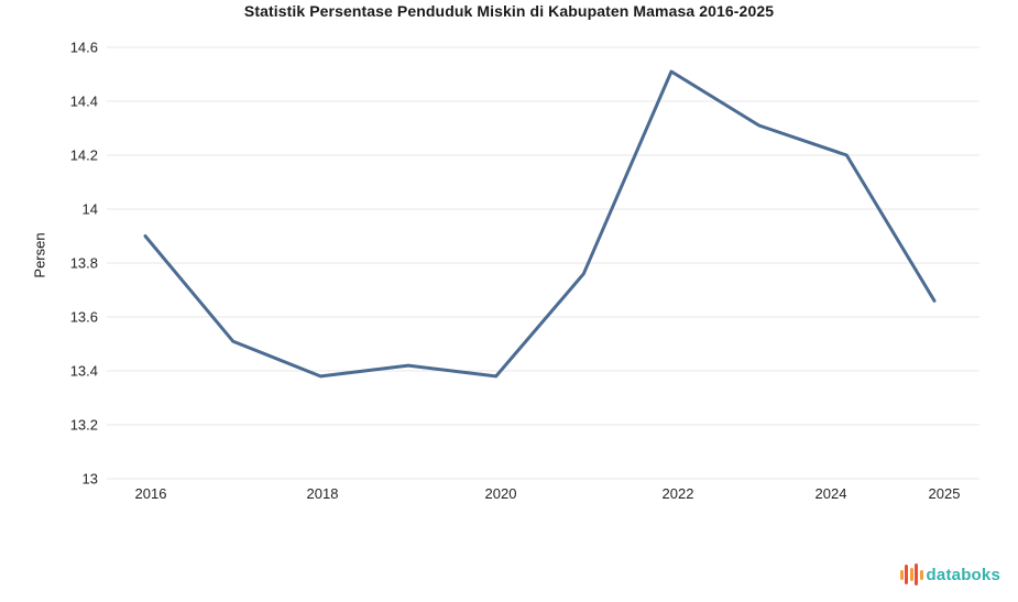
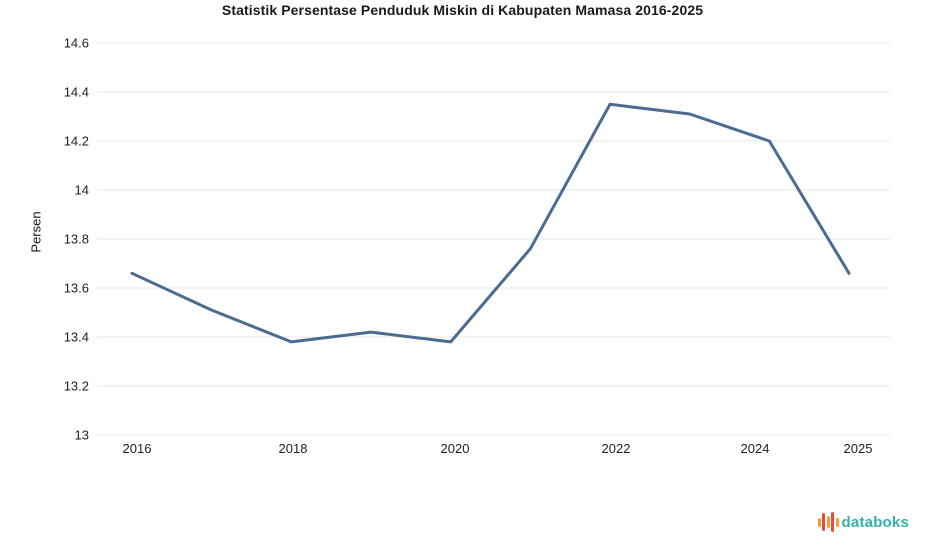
2016: 13.90 -> 13.66
2022: 14.51 -> 14.35
